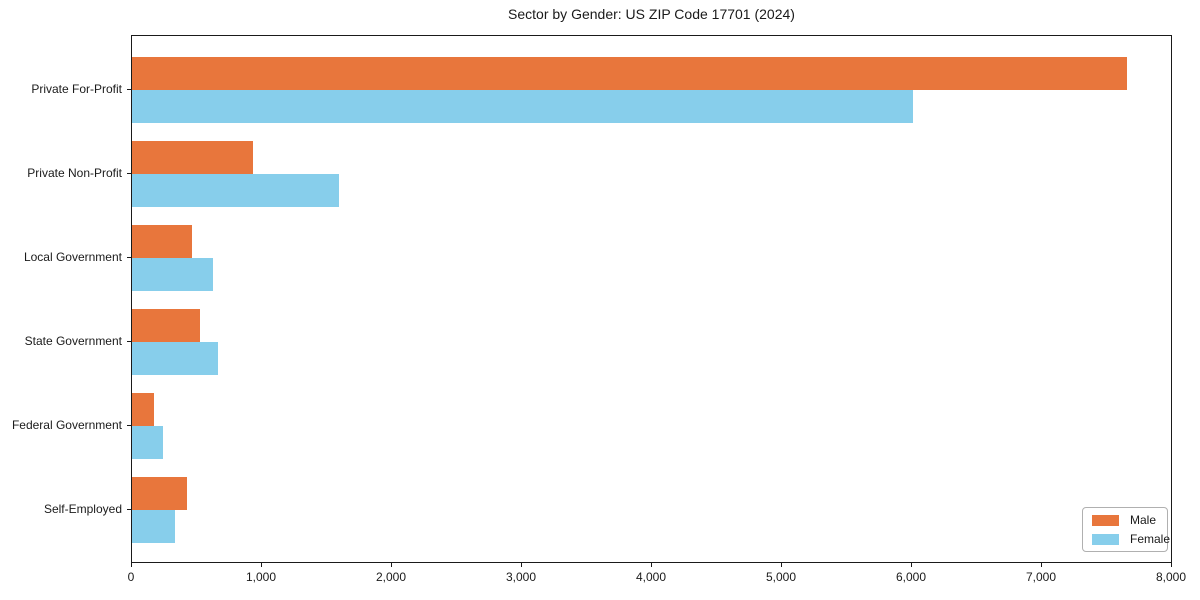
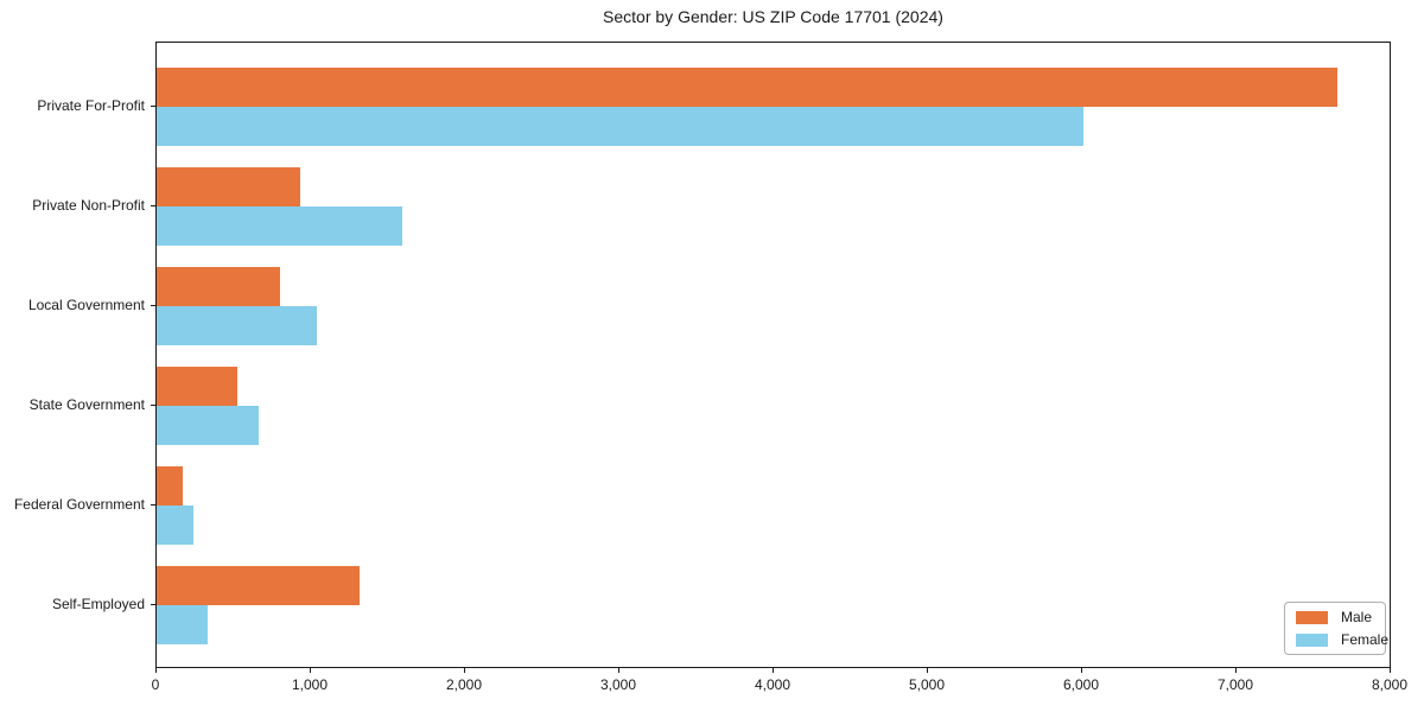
Male/Local Government: 460 -> 800
Female/Local Government: 620 -> 1040
Male/Self-Employed: 420 -> 1320
